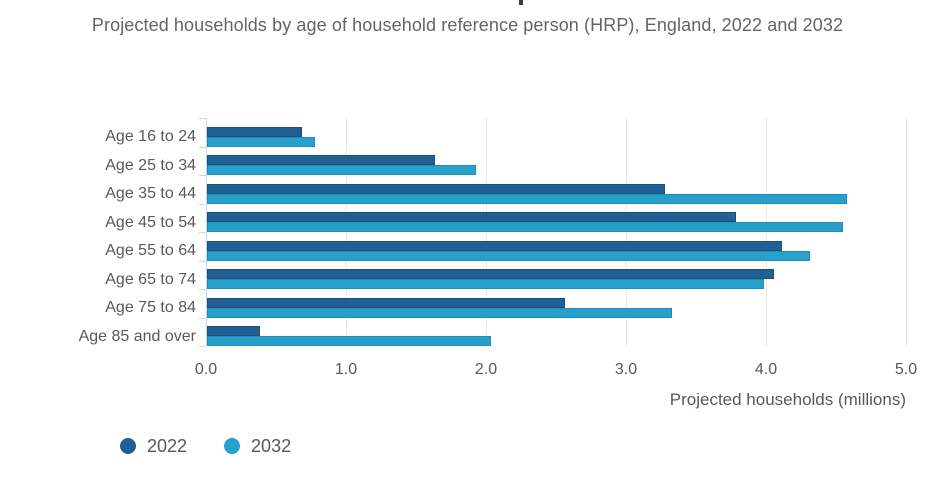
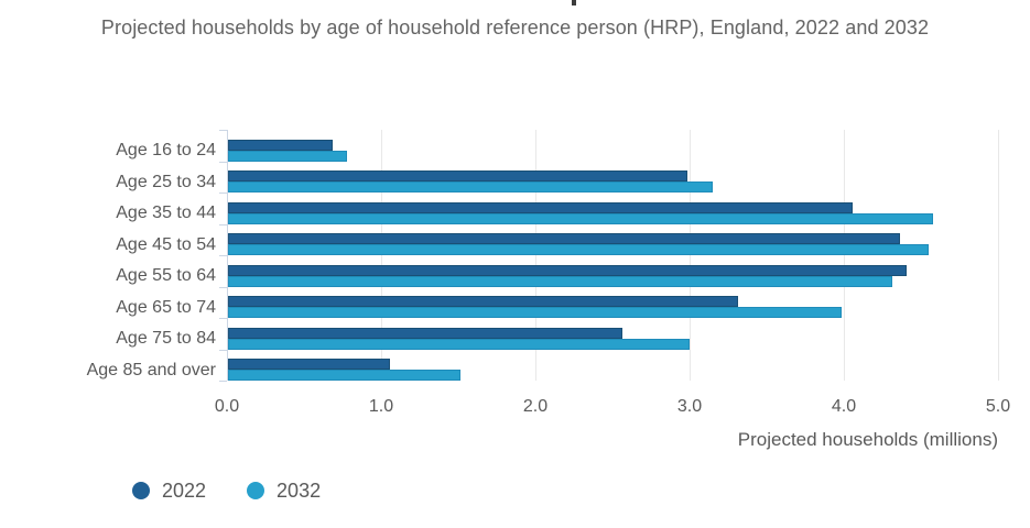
2022/Age 25 to 34: 1.63 -> 2.98
2032/Age 25 to 34: 1.92 -> 3.14
2022/Age 35 to 44: 3.27 -> 4.05
2022/Age 45 to 54: 3.78 -> 4.36
2022/Age 55 to 64: 4.11 -> 4.40
2022/Age 65 to 74: 4.05 -> 3.31
2032/Age 75 to 84: 3.32 -> 2.99
2022/Age 85 and over: 0.38 -> 1.05
2032/Age 85 and over: 2.03 -> 1.51
